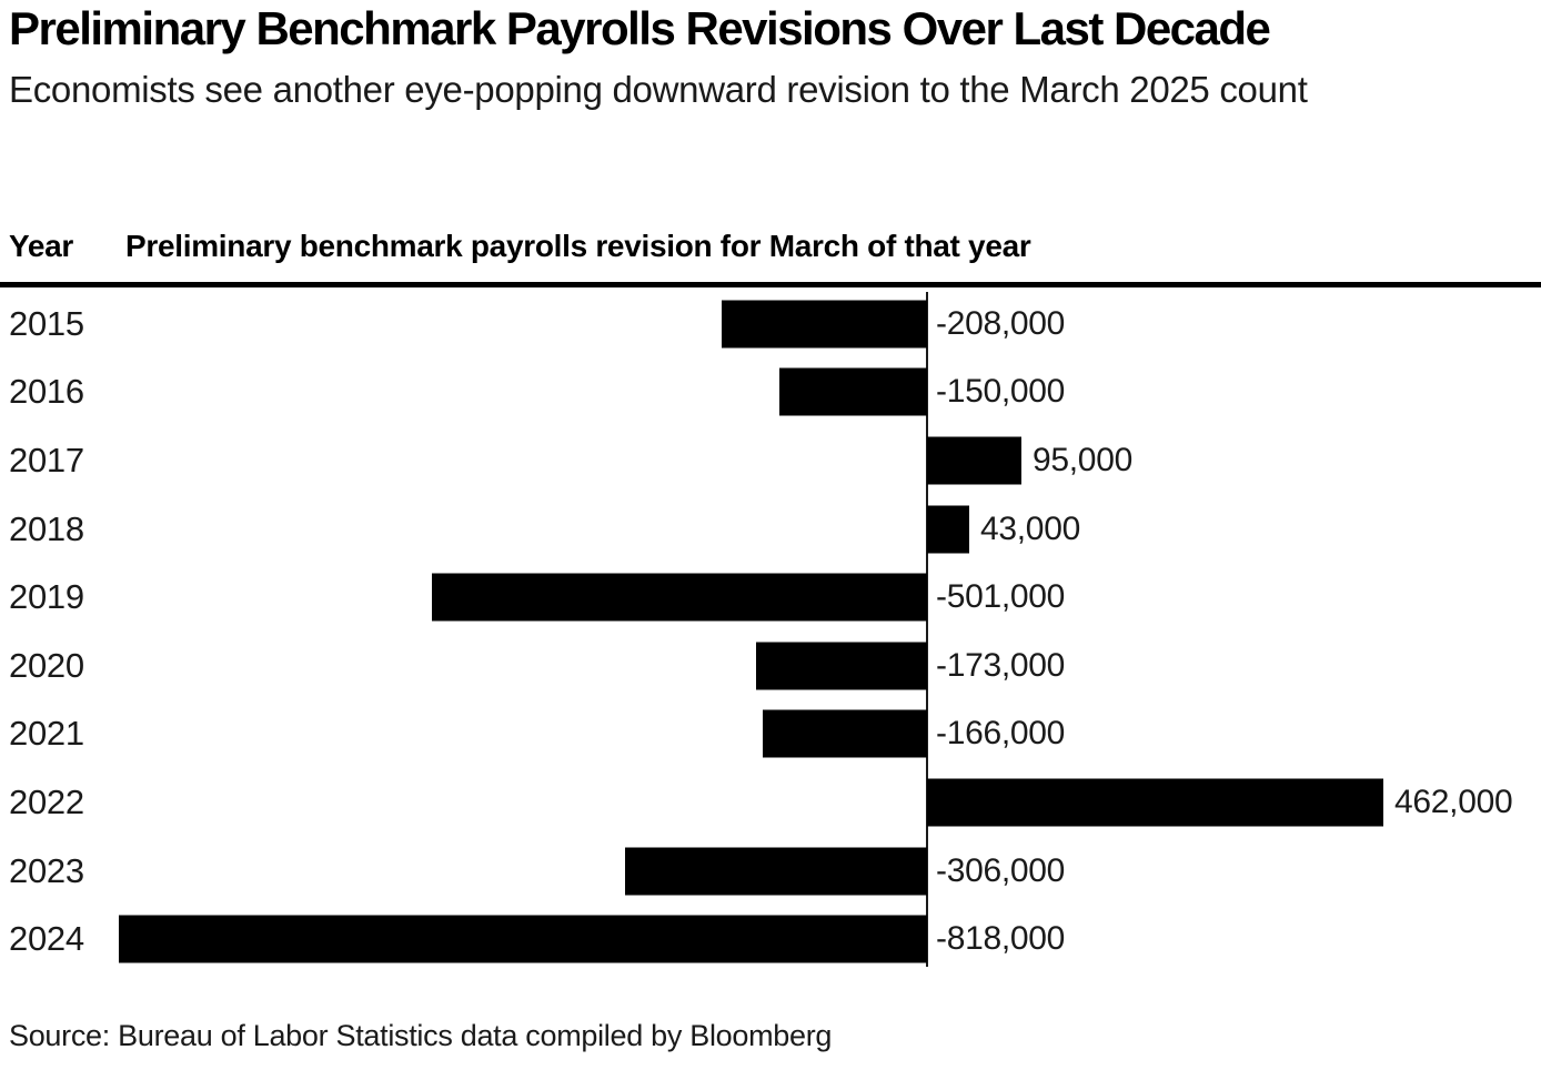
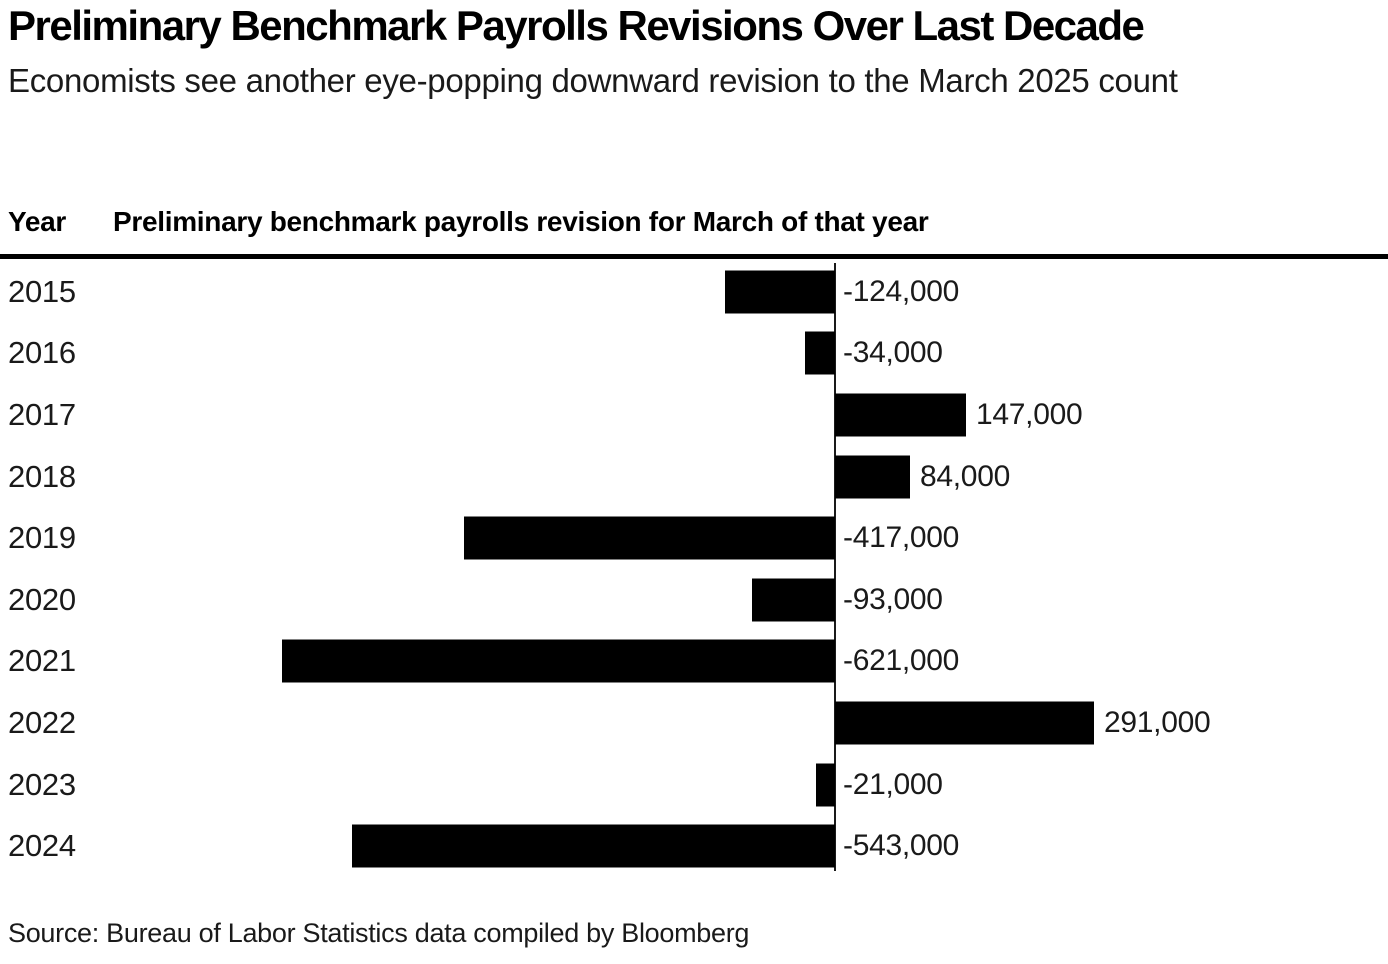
2015: -208,000 -> -124,000
2016: -150,000 -> -34,000
2017: 95,000 -> 147,000
2018: 43,000 -> 84,000
2019: -501,000 -> -417,000
2020: -173,000 -> -93,000
2021: -166,000 -> -621,000
2022: 462,000 -> 291,000
2023: -306,000 -> -21,000
2024: -818,000 -> -543,000
